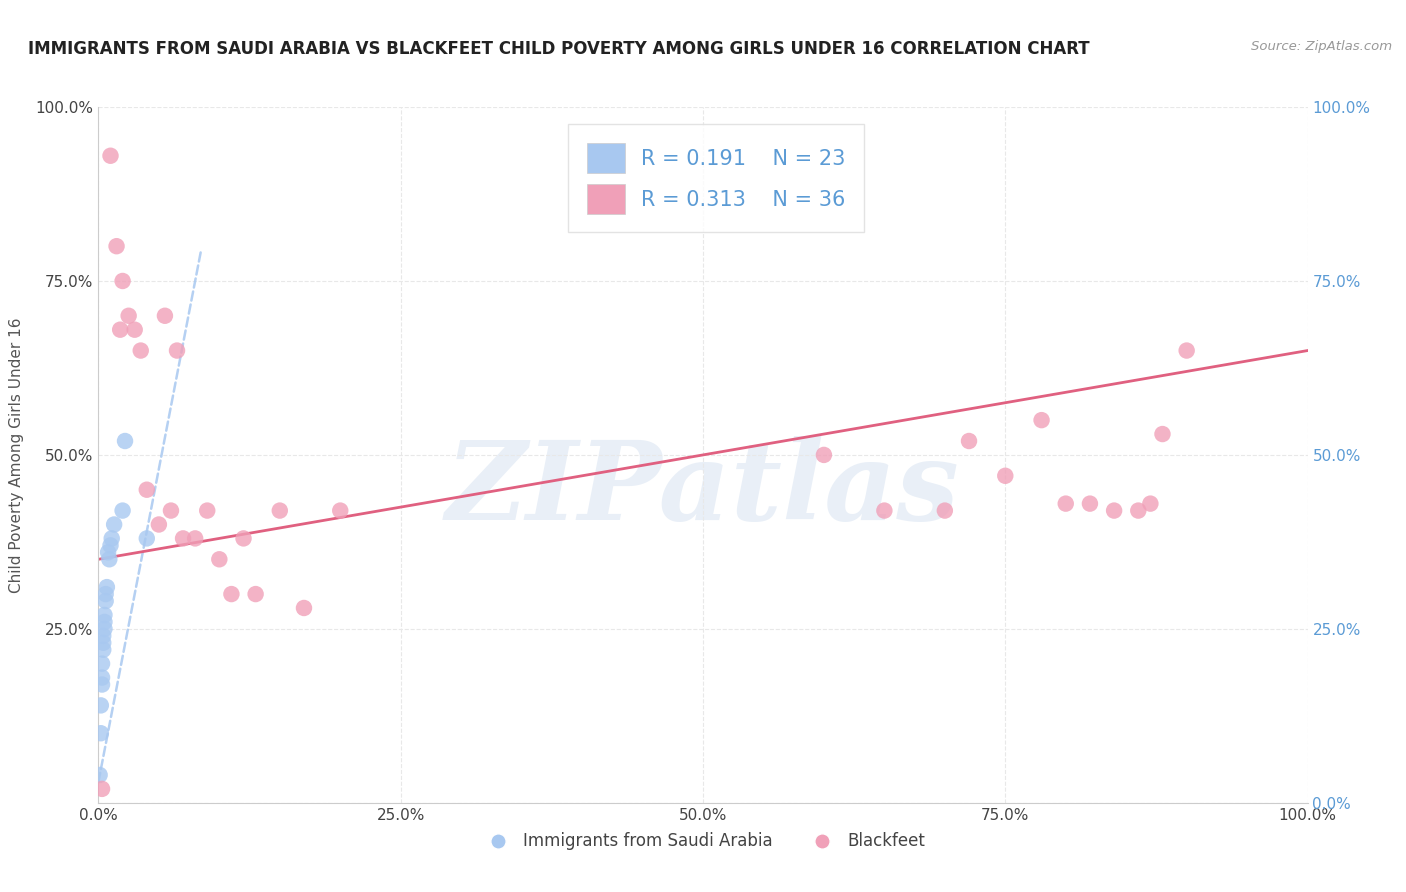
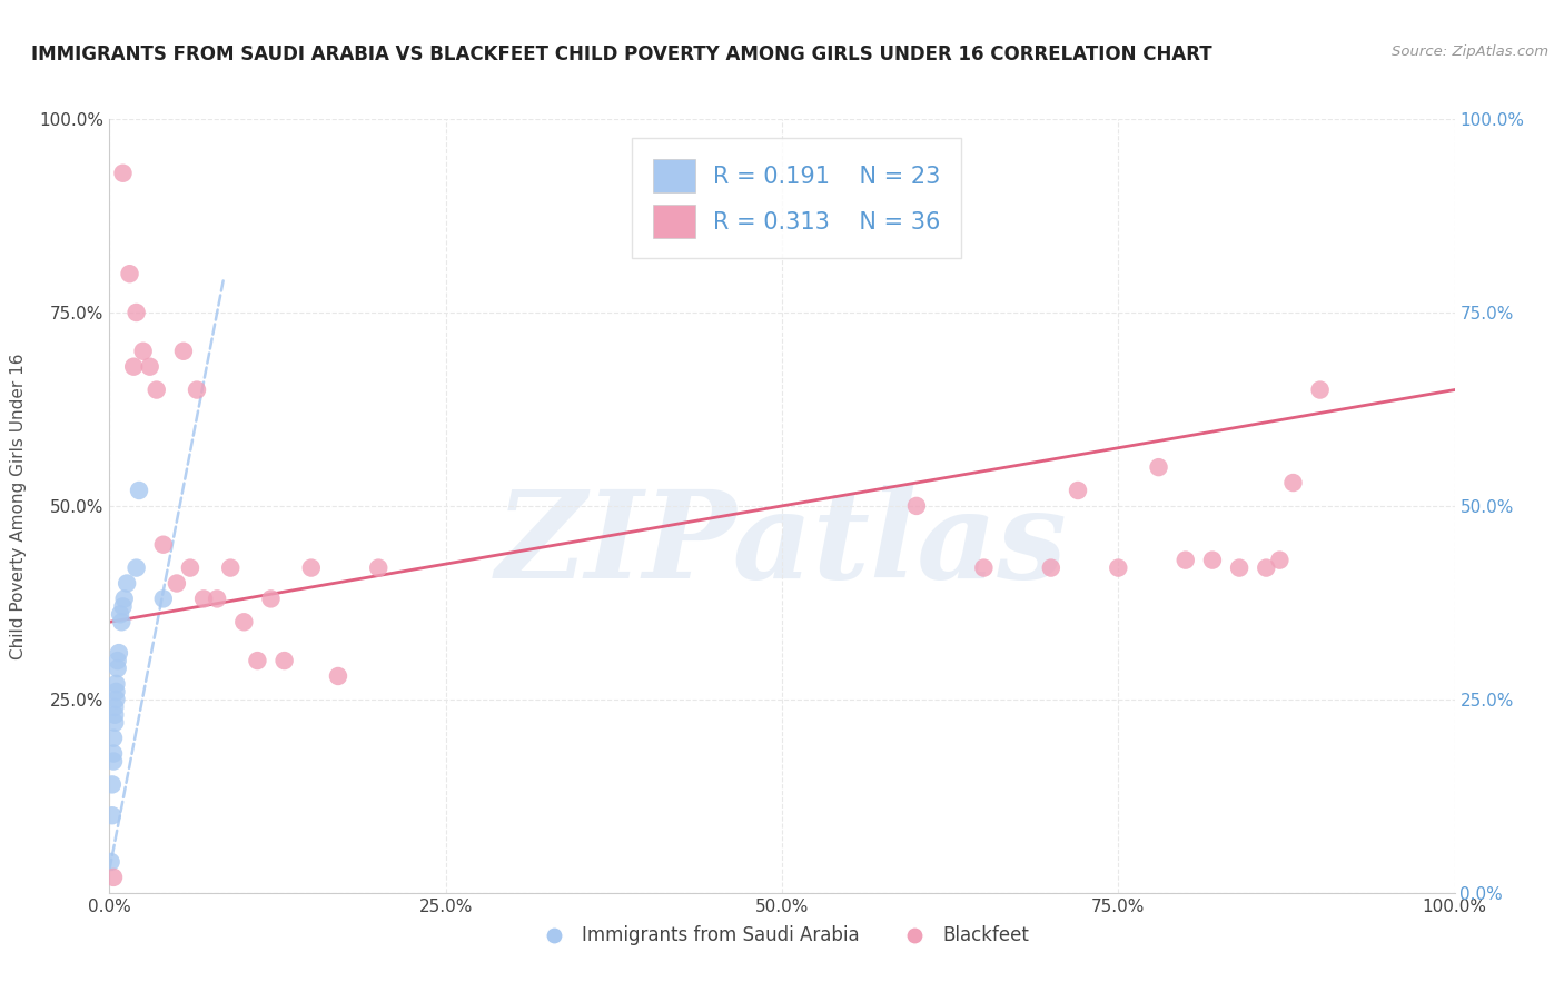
Blackfeet/75.0%: 47% -> 42%
